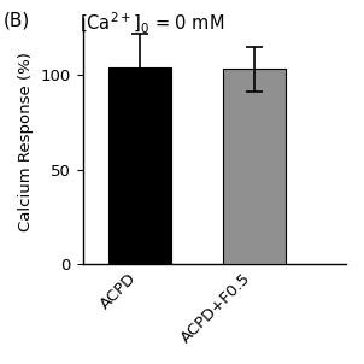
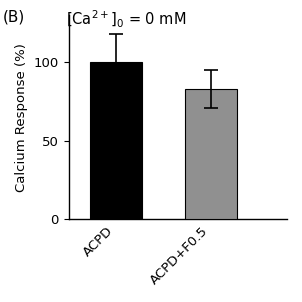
ACPD: 104 -> 100
ACPD+F0.5: 103 -> 83
